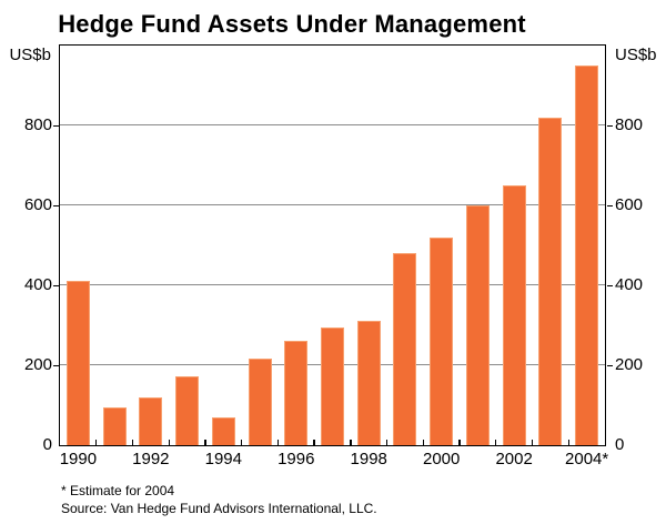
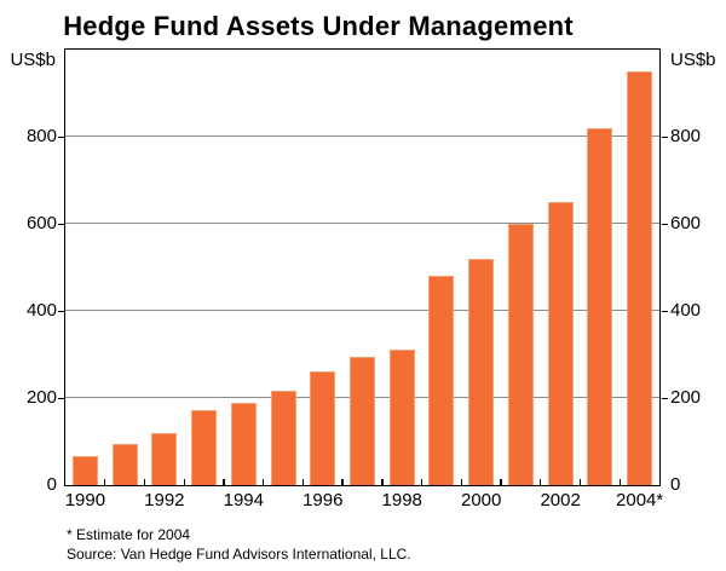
1990: 410 -> 70
1994: 70 -> 190
